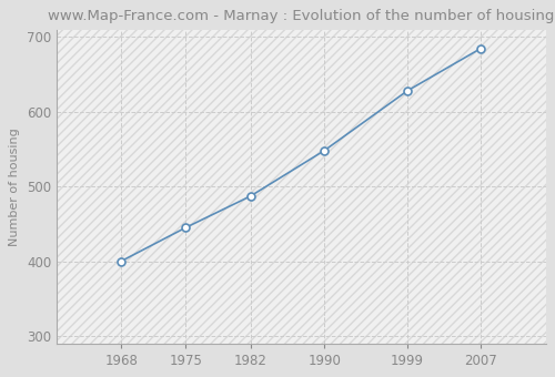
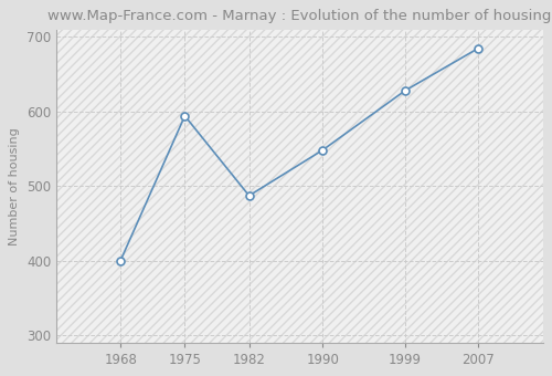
1975: 445 -> 594
